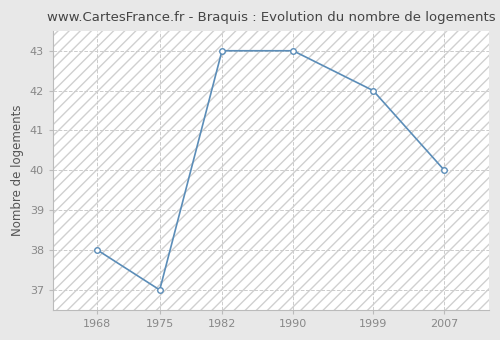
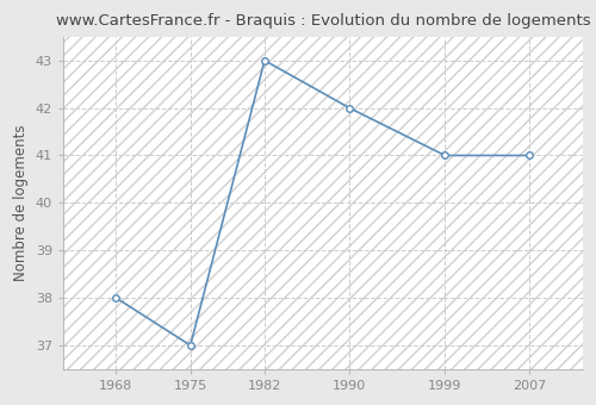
1990: 43 -> 42
1999: 42 -> 41
2007: 40 -> 41
